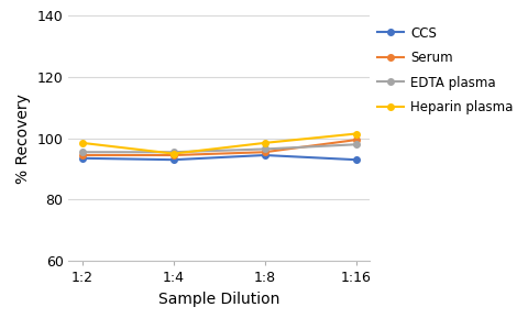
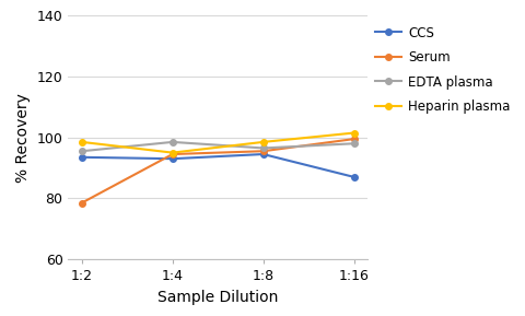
Serum/1:2: 94.5 -> 78.5
EDTA plasma/1:4: 95.5 -> 98.5
CCS/1:16: 93.0 -> 87.0
